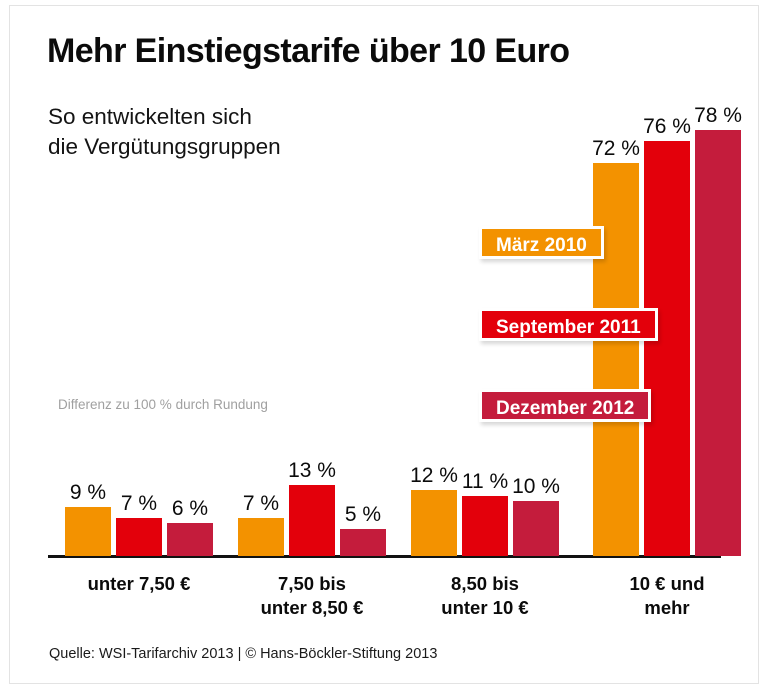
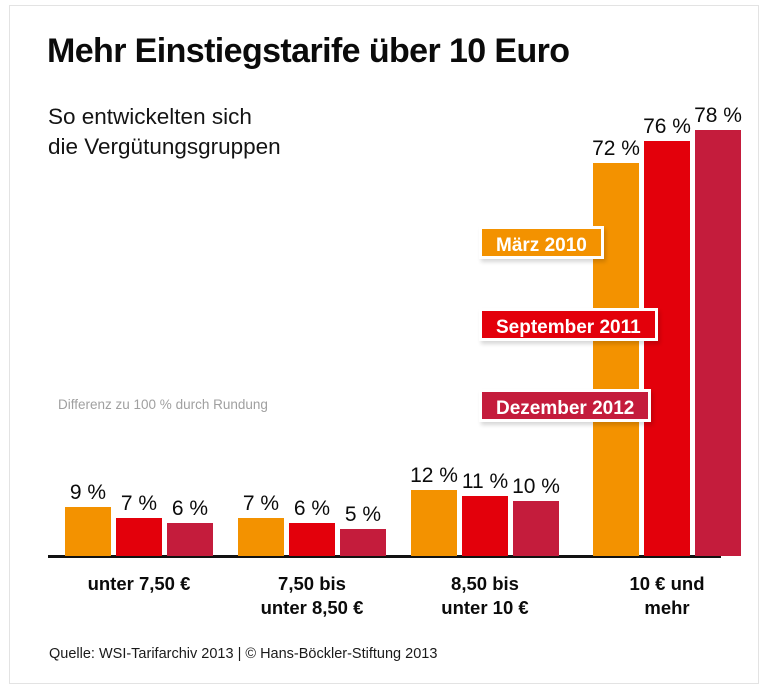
September 2011/7,50 bis unter 8,50 €: 13 -> 6
